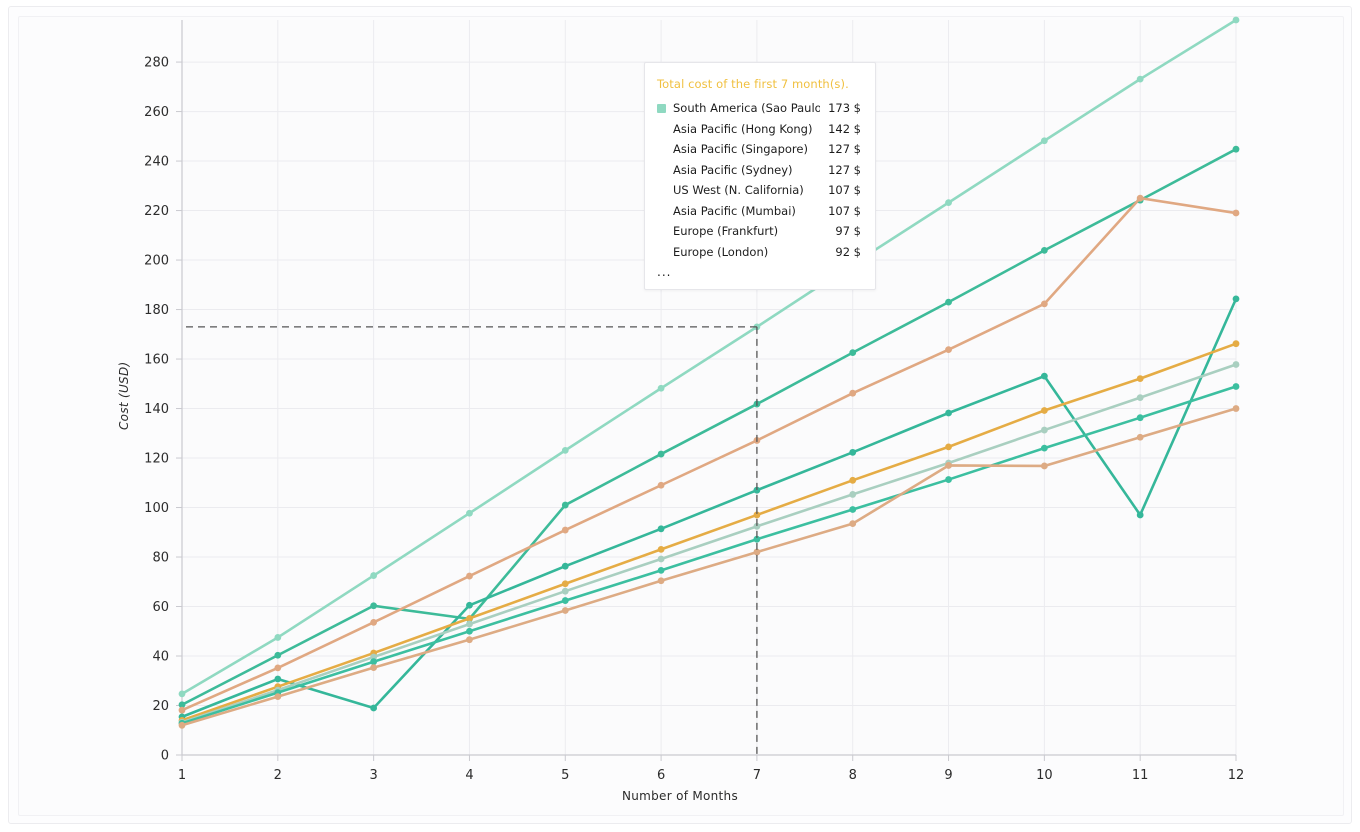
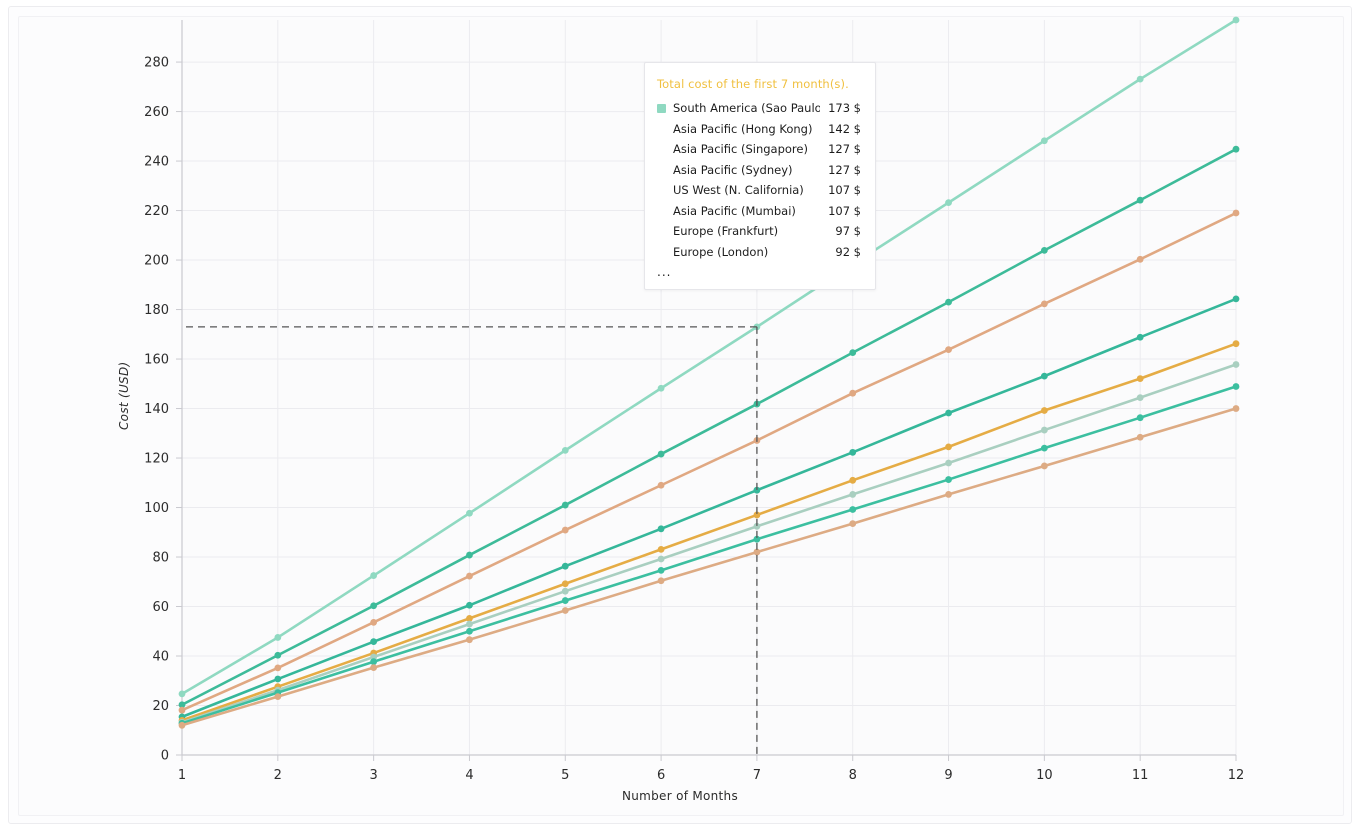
Asia Pacific (Sydney)/3: 19 -> 46
Asia Pacific (Hong Kong)/4: 55 -> 81
Europe (London)/9: 117 -> 105
Asia Pacific (Singapore)/11: 225 -> 200
Asia Pacific (Sydney)/11: 97 -> 169
